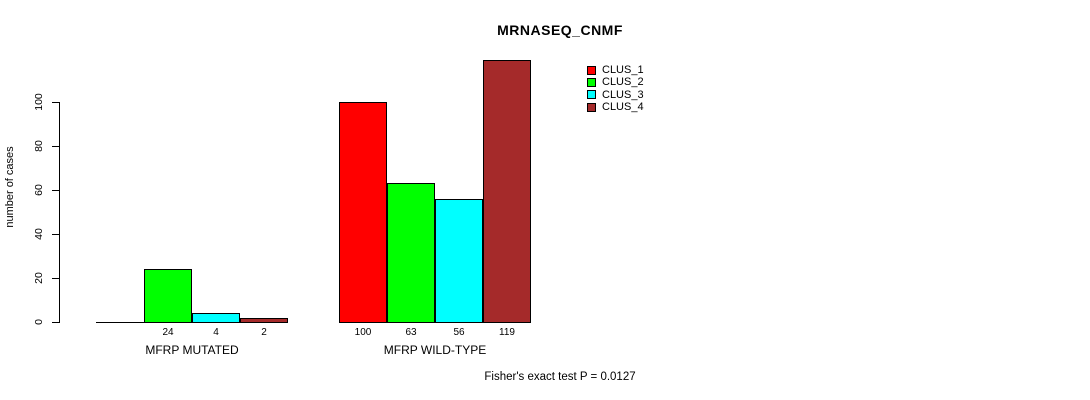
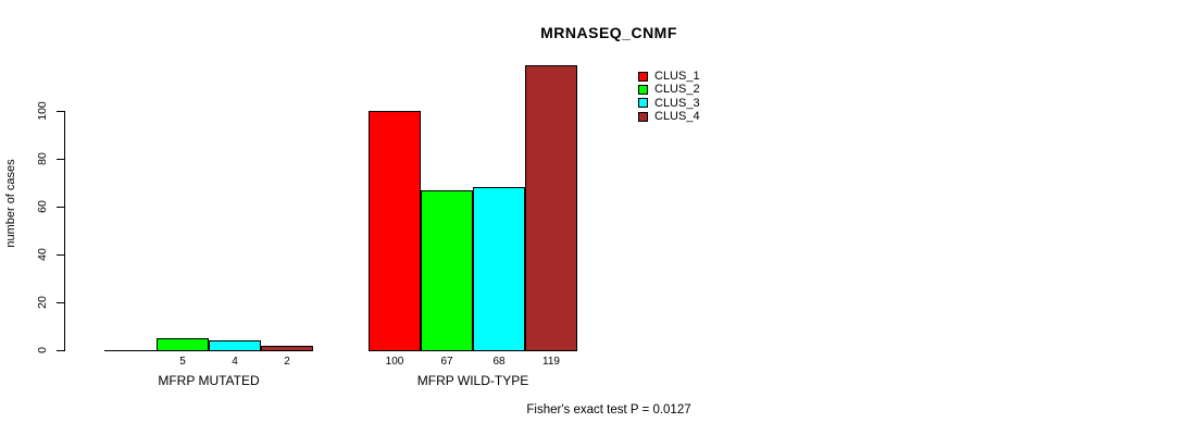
CLUS_2/MFRP MUTATED: 24 -> 5
CLUS_2/MFRP WILD-TYPE: 63 -> 67
CLUS_3/MFRP WILD-TYPE: 56 -> 68
